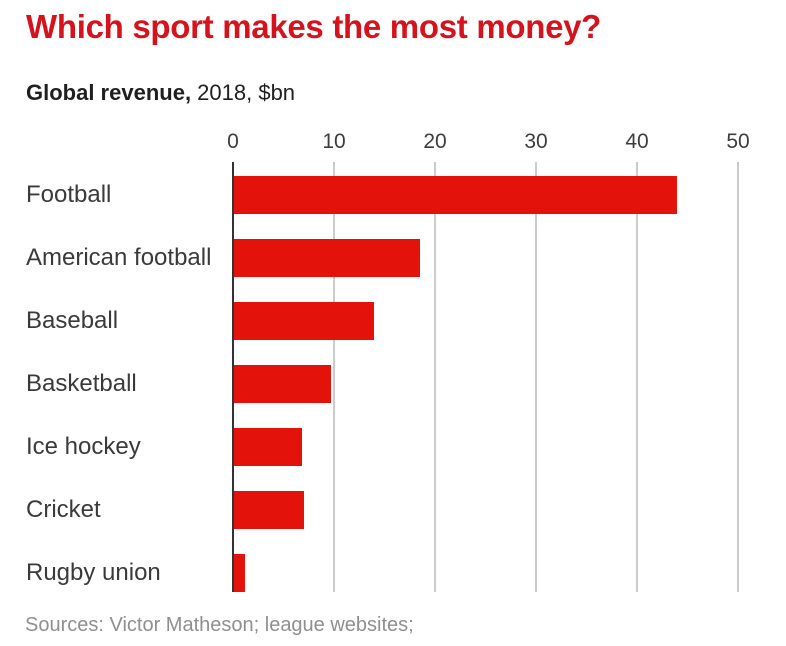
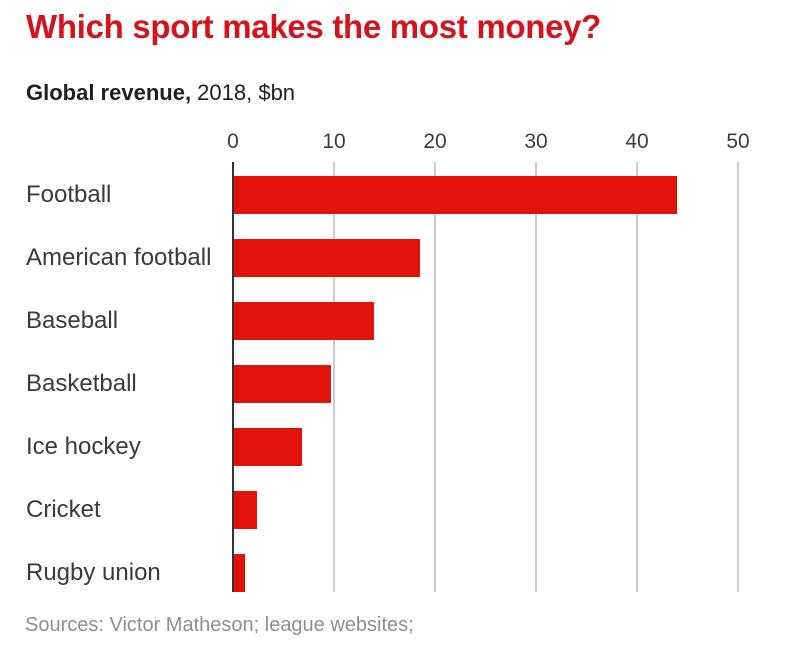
Cricket: 7 -> 2
